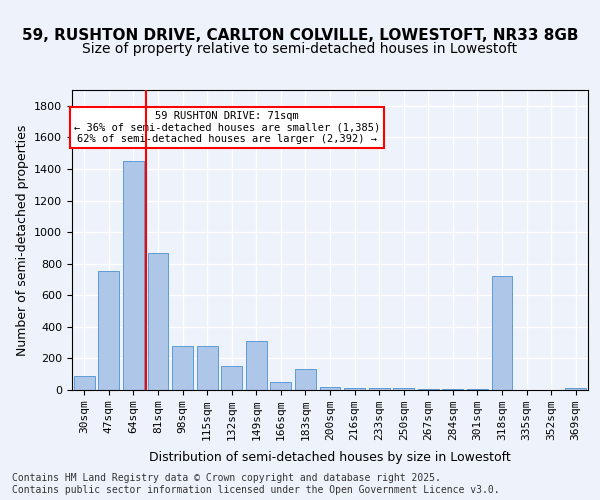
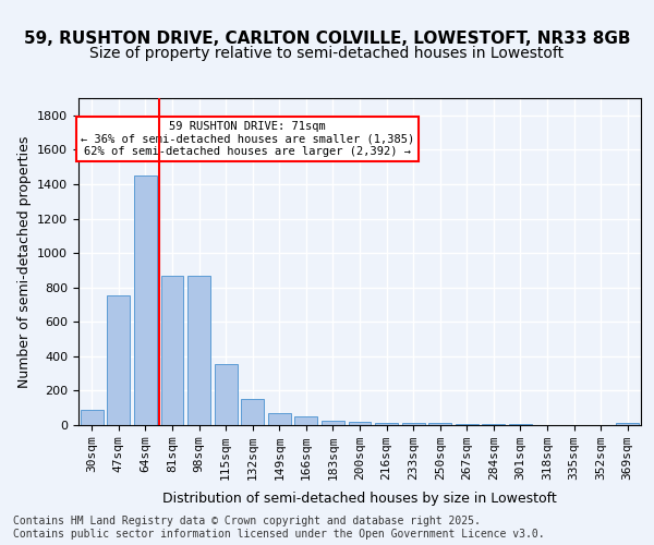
98sqm: 280 -> 870
115sqm: 280 -> 360
149sqm: 310 -> 70
183sqm: 130 -> 20
318sqm: 720 -> 0
